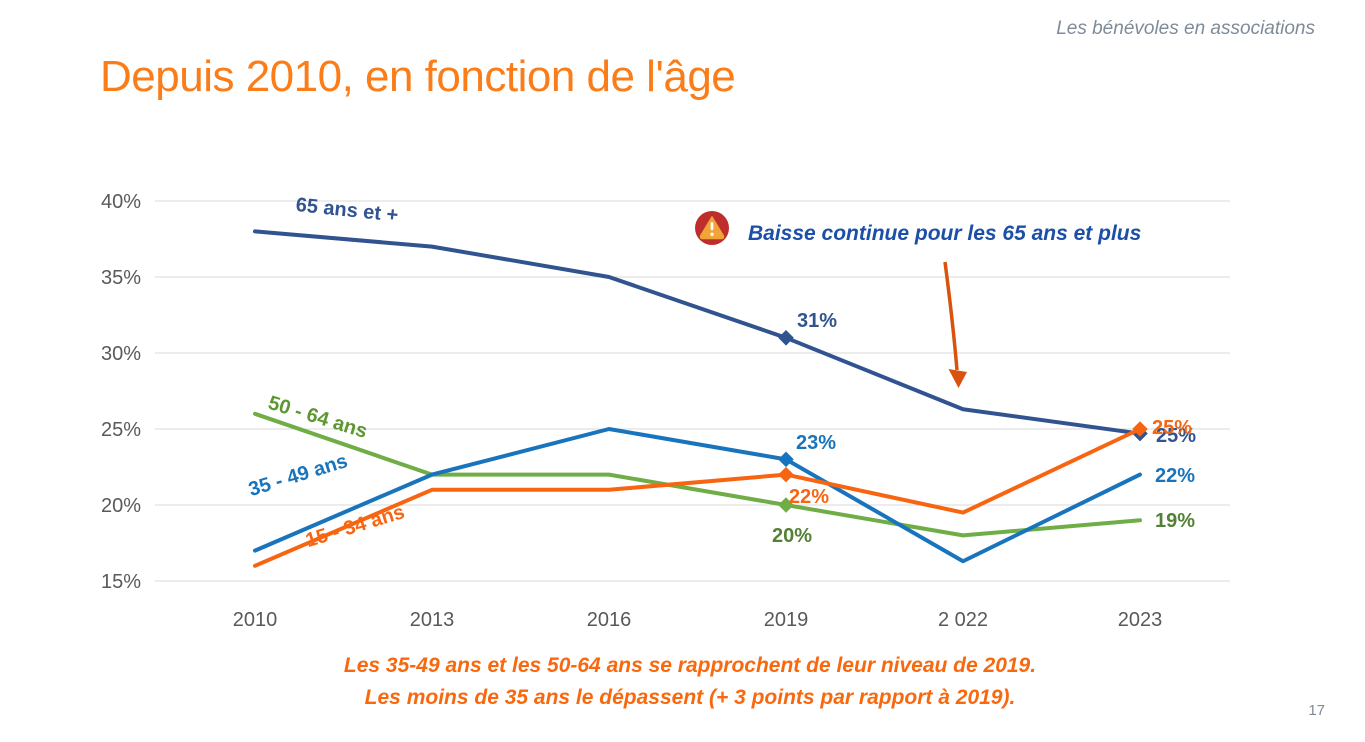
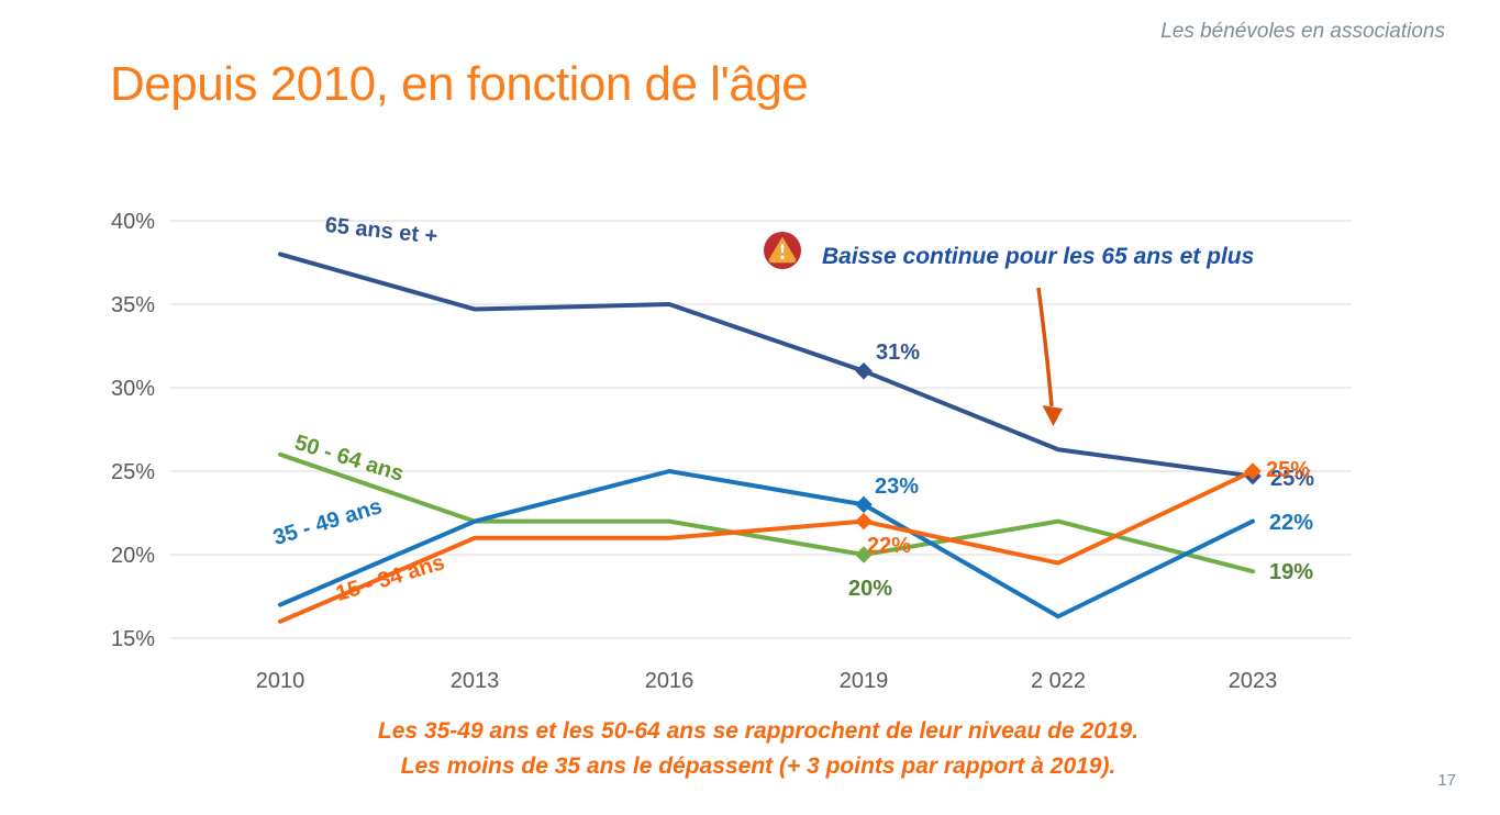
65 ans et +/2013: 37.0% -> 34.7%
50 - 64 ans/2 022: 18% -> 22%
